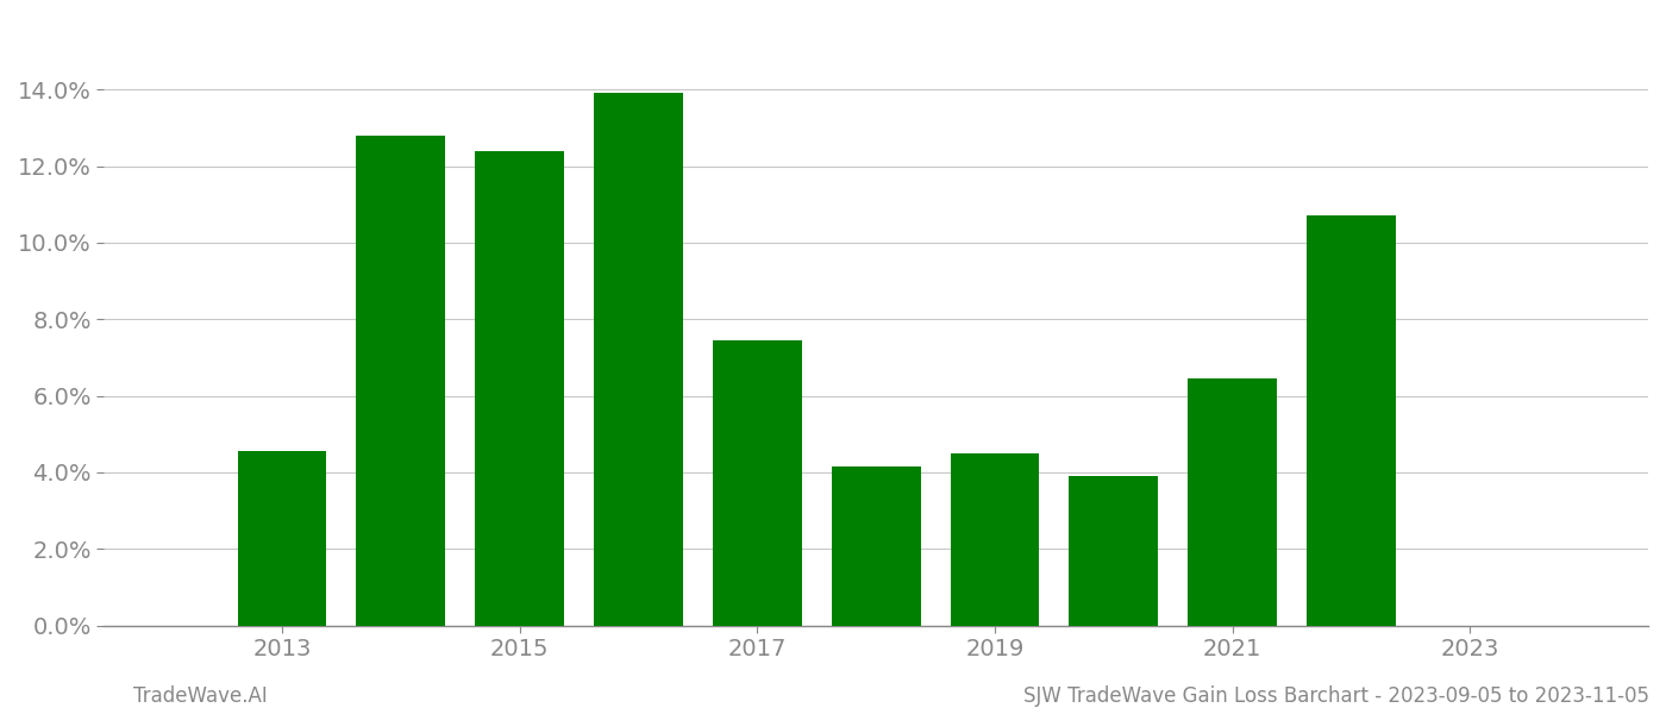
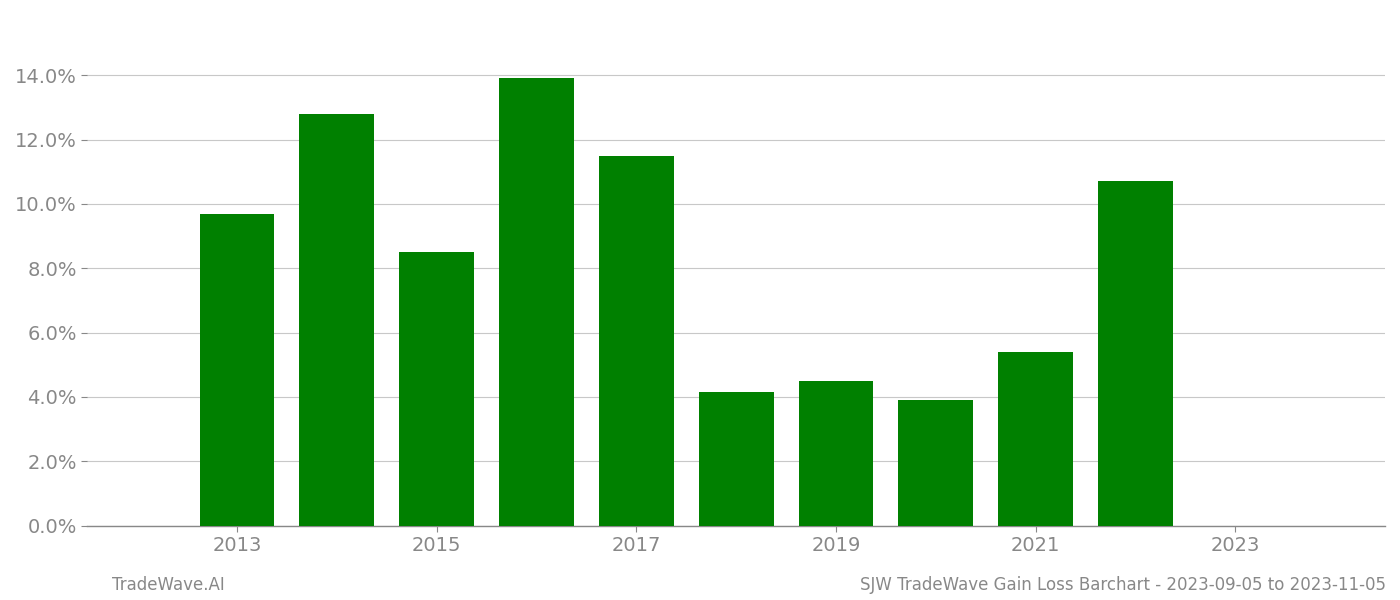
2013: 4.55% -> 9.70%
2015: 12.40% -> 8.50%
2017: 7.45% -> 11.50%
2021: 6.45% -> 5.40%
